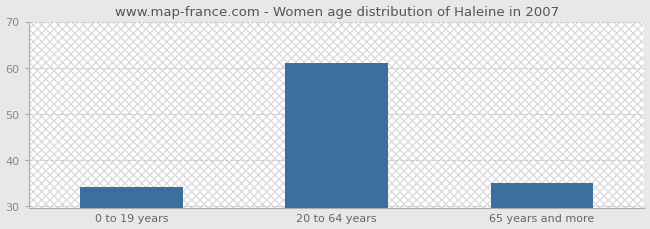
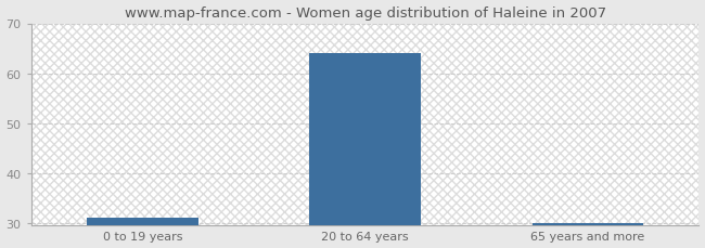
0 to 19 years: 34 -> 31
20 to 64 years: 61 -> 64
65 years and more: 35 -> 30
